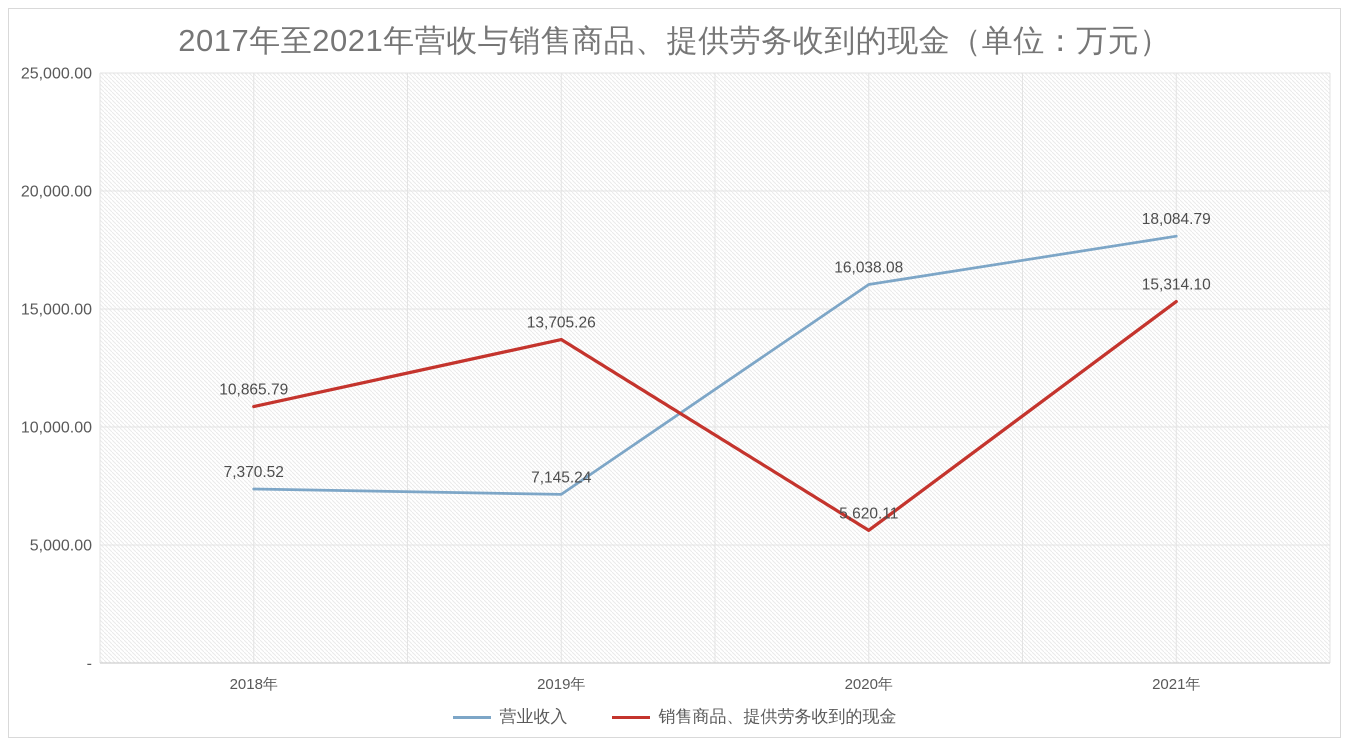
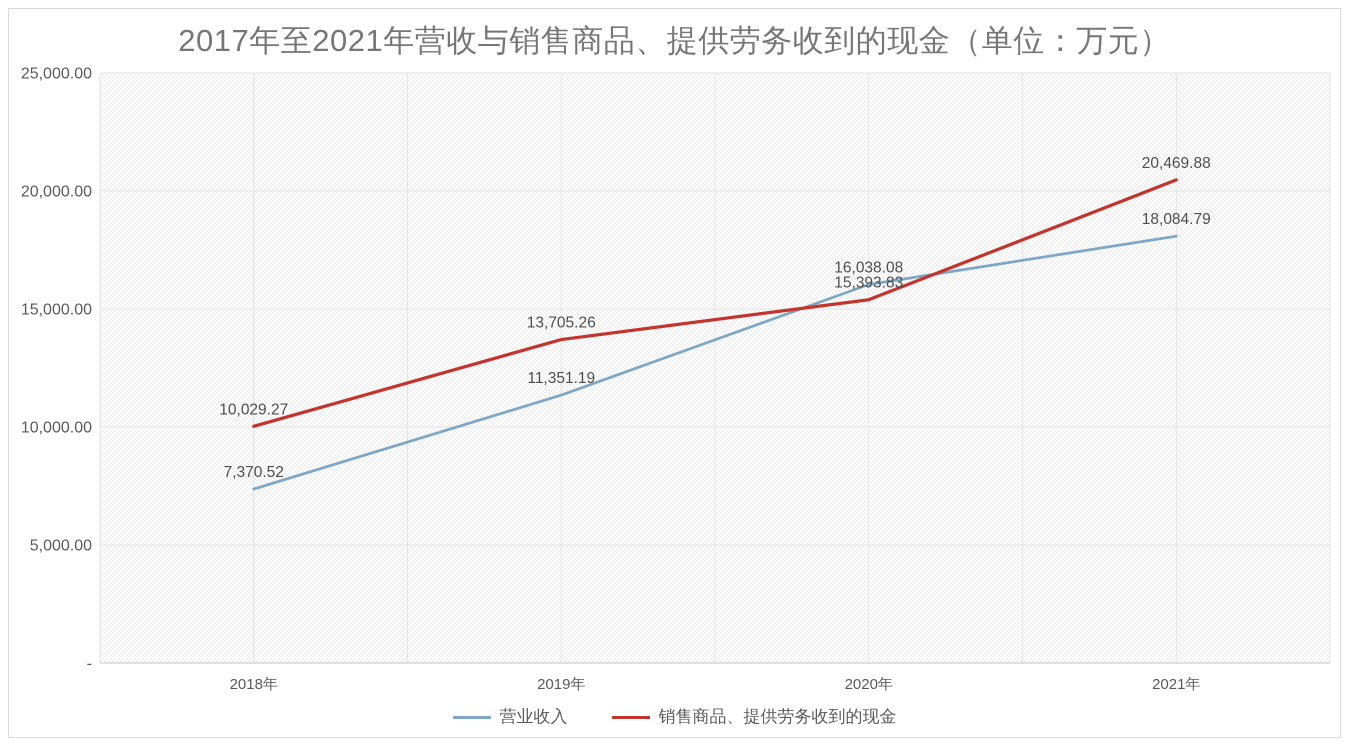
销售商品、提供劳务收到的现金/2018年: 10,865.79 -> 10,029.27
营业收入/2019年: 7,145.24 -> 11,351.19
销售商品、提供劳务收到的现金/2020年: 5,620.11 -> 15,393.83
销售商品、提供劳务收到的现金/2021年: 15,314.10 -> 20,469.88
